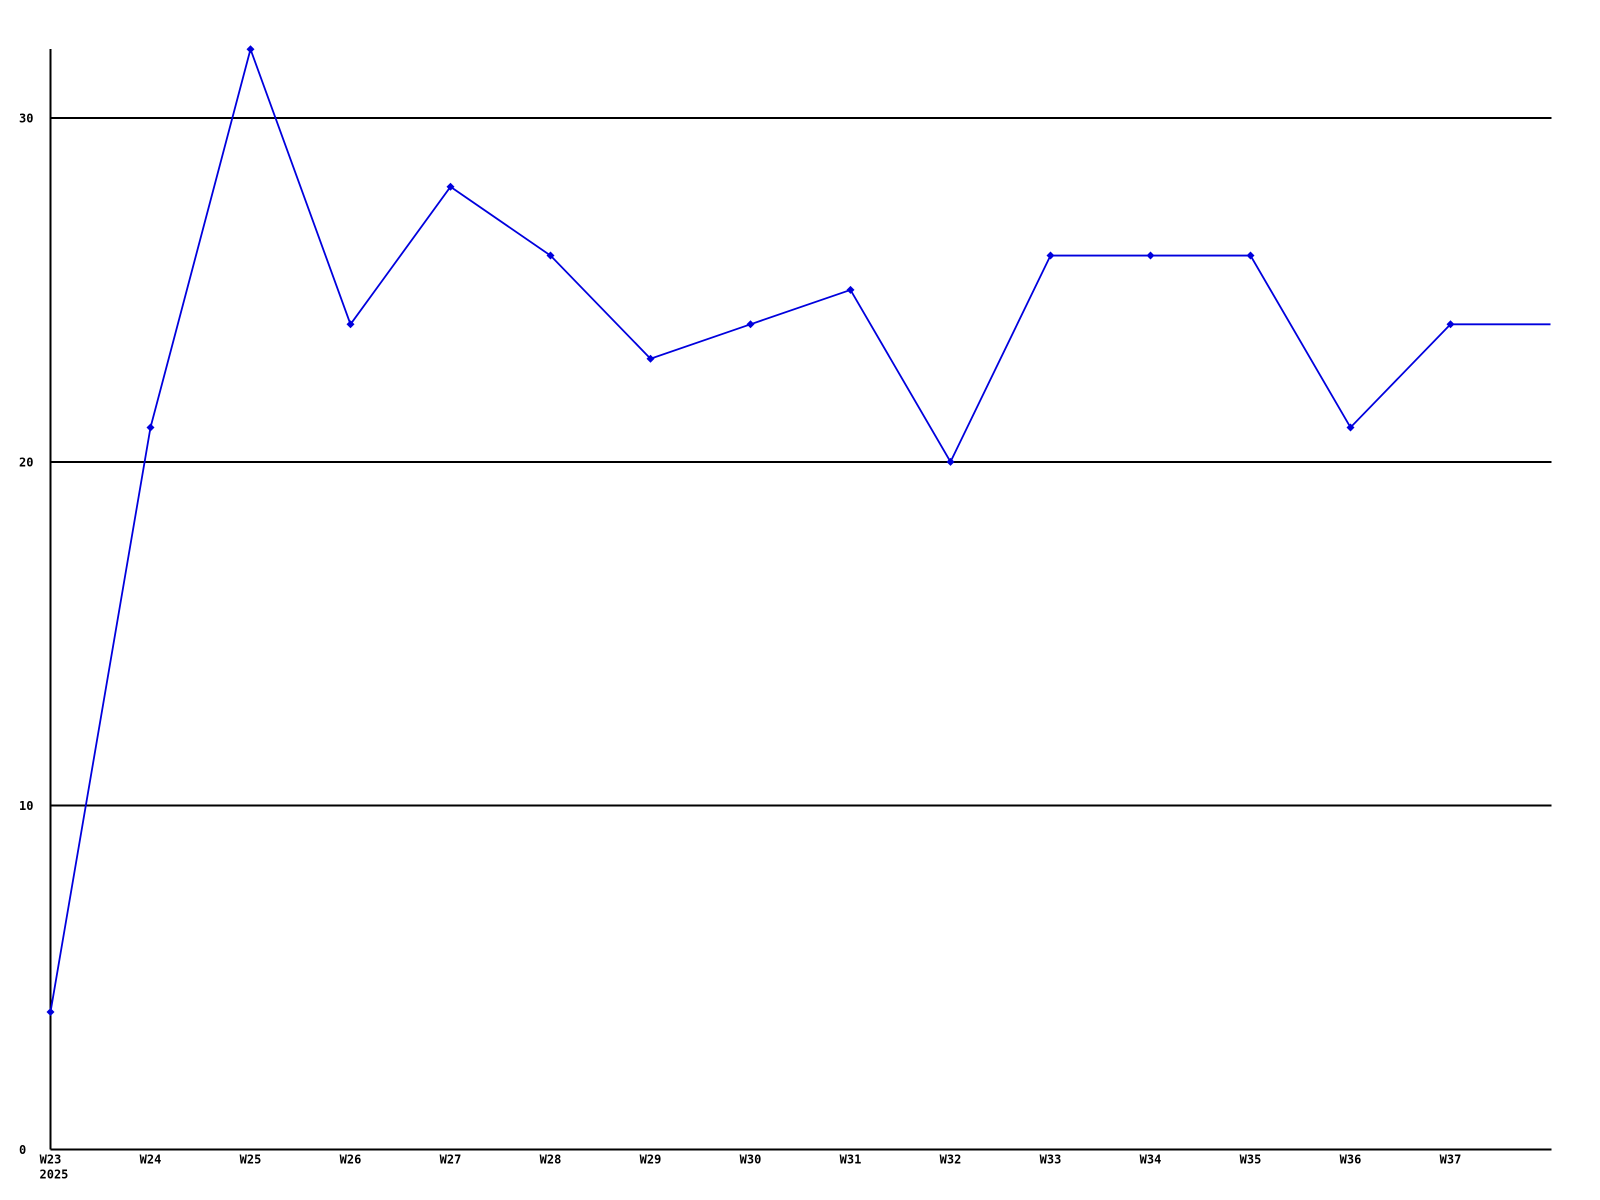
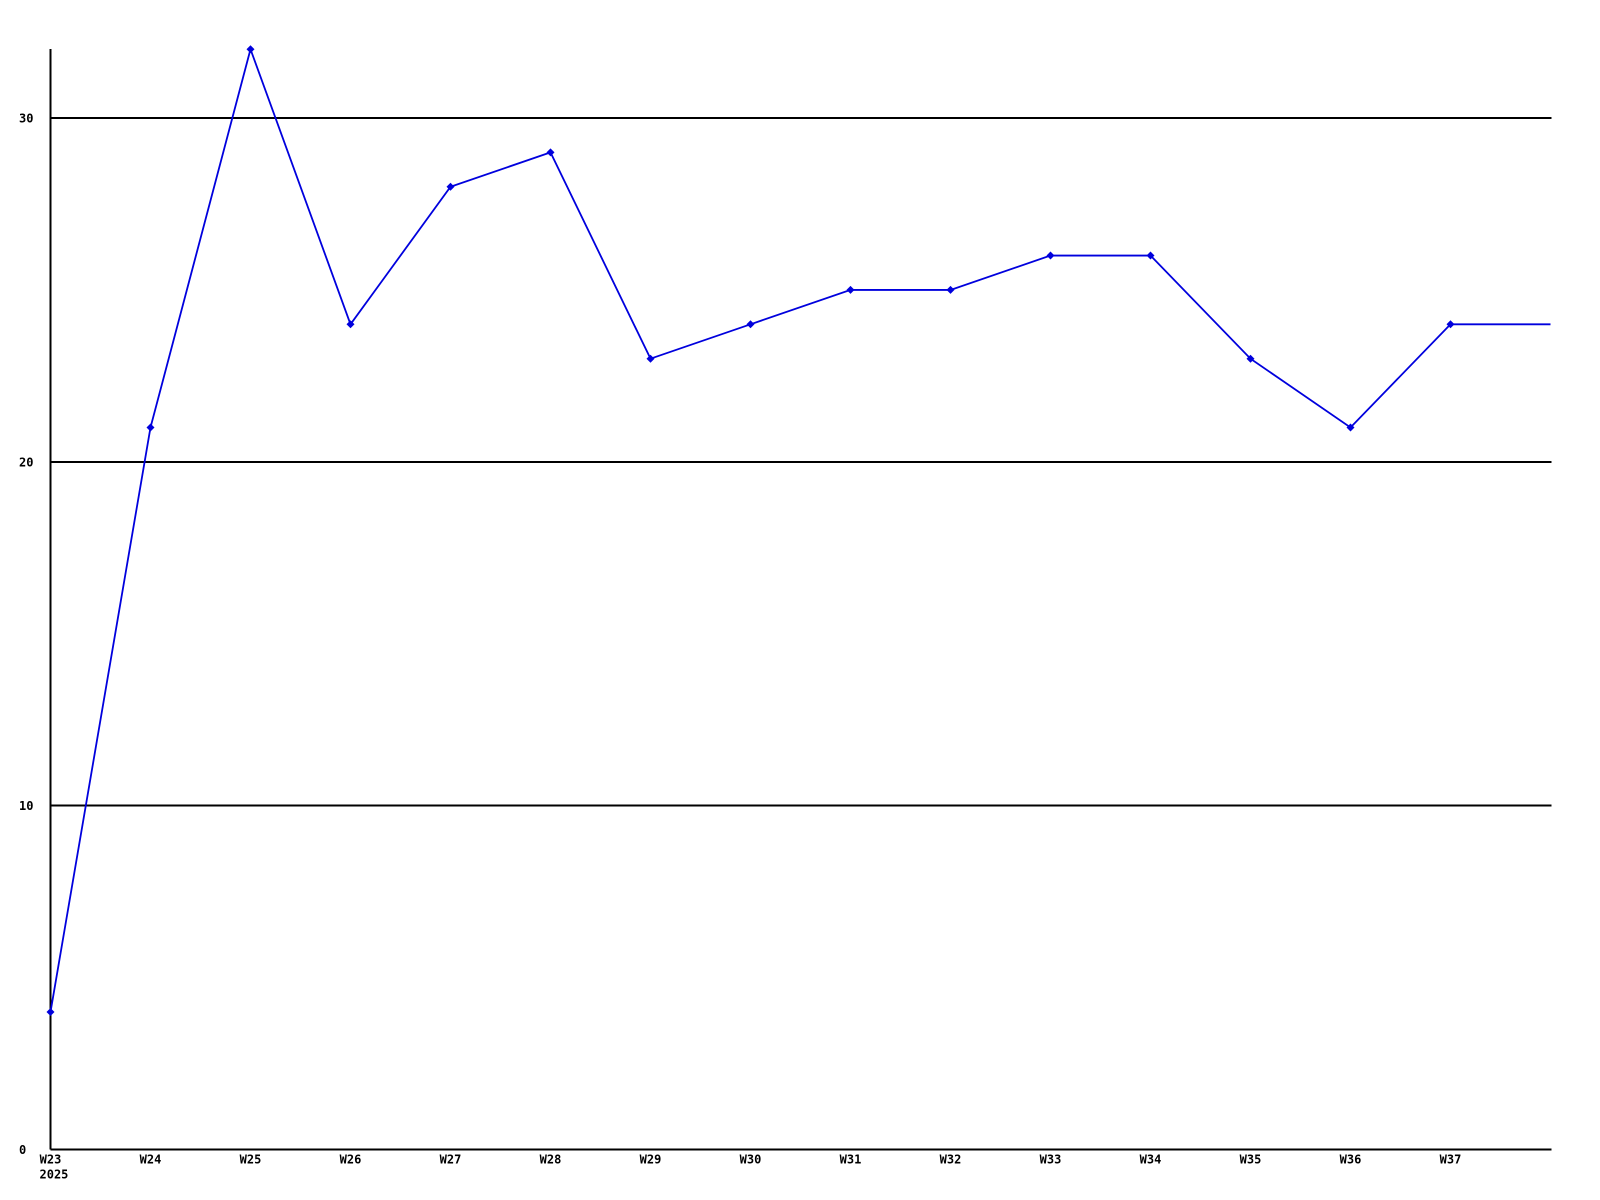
W28: 26 -> 29
W32: 20 -> 25
W35: 26 -> 23
